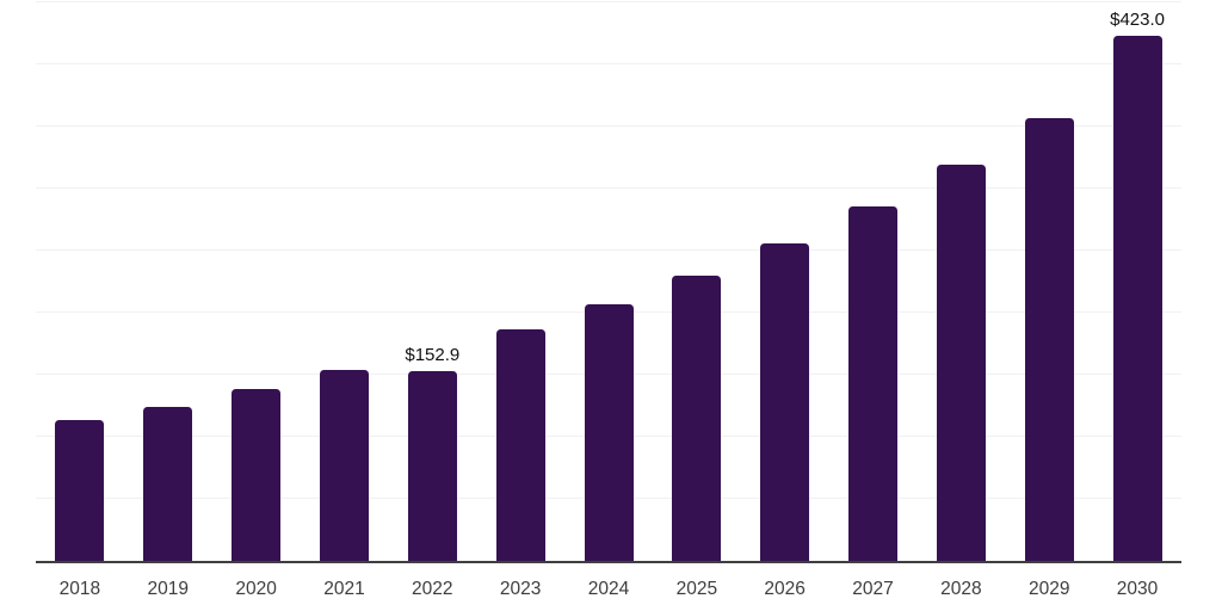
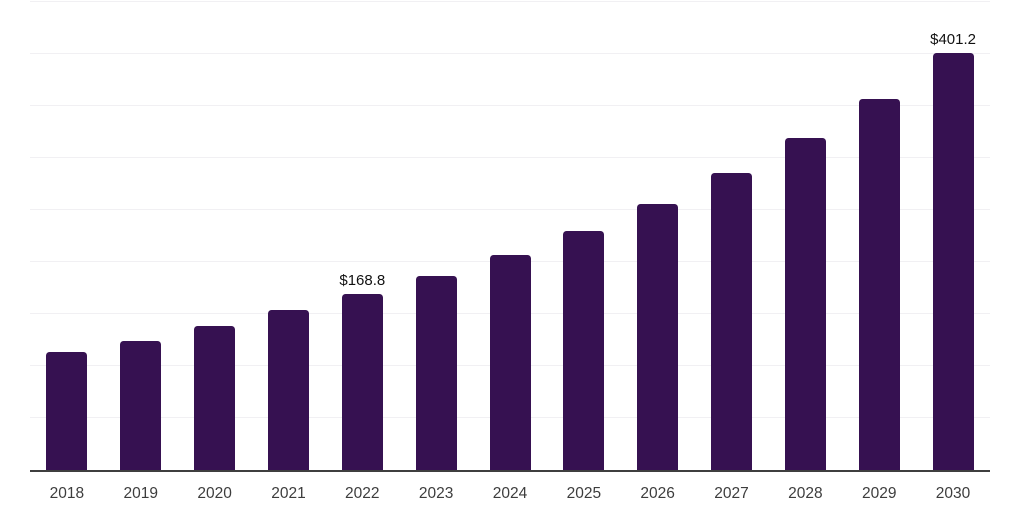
2022: $152.9 -> $168.8
2030: $423.0 -> $401.2
